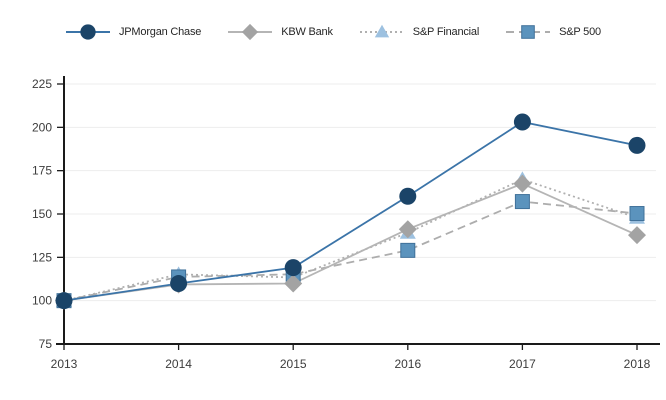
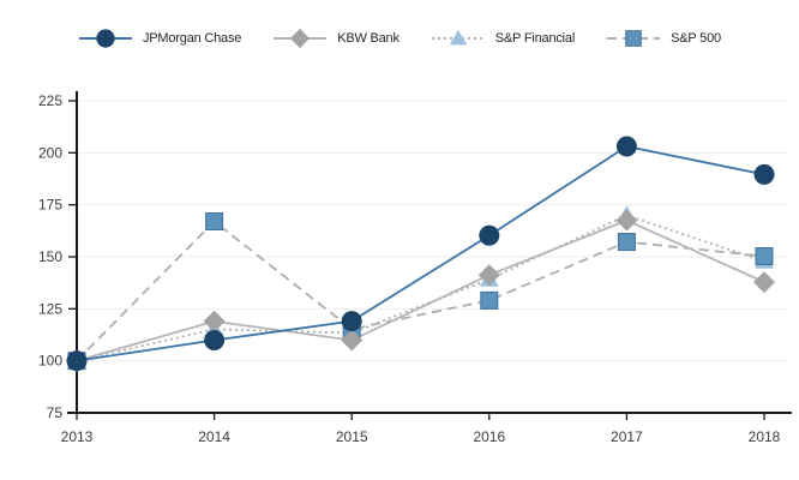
KBW Bank/2014: 109 -> 119
S&P 500/2014: 114 -> 167
